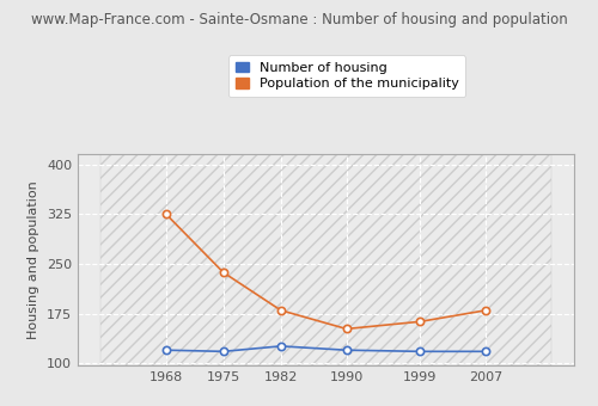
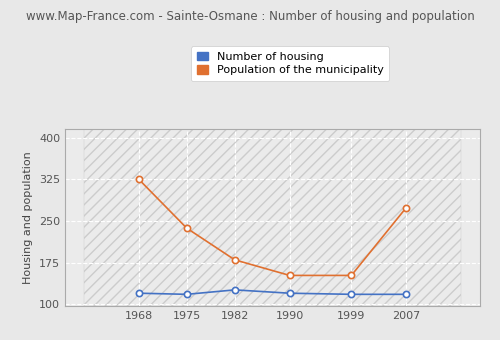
Population of the municipality/1999: 163 -> 152
Population of the municipality/2007: 180 -> 274
